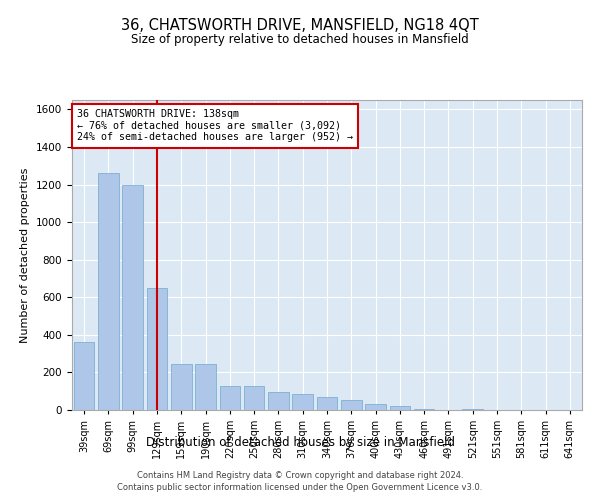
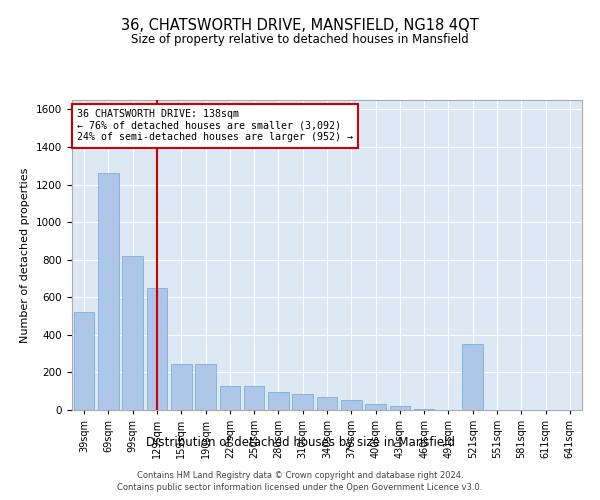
39sqm: 360 -> 520
99sqm: 1200 -> 820
521sqm: 0 -> 350
